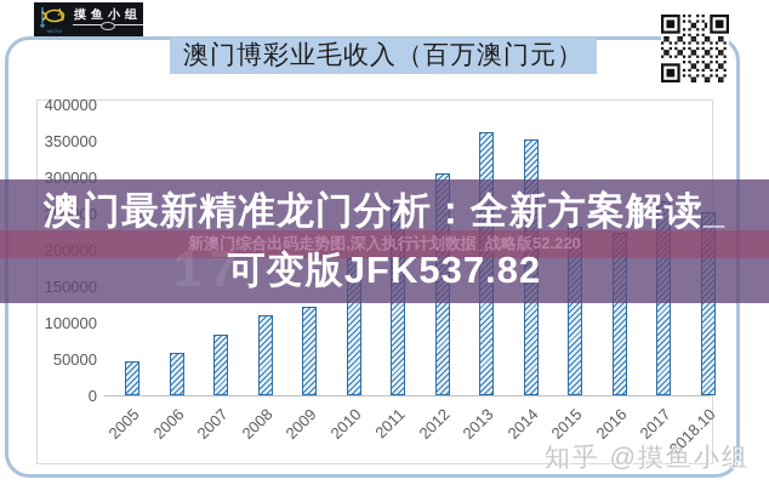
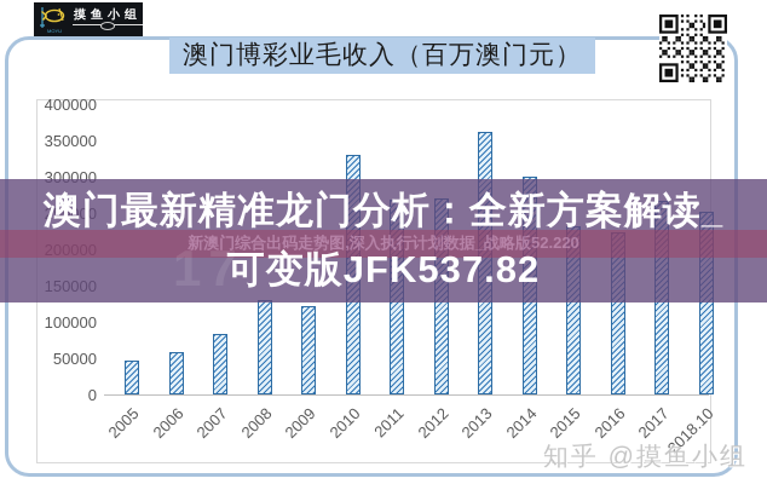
2008: 110000 -> 130000
2010: 190000 -> 330000
2012: 300000 -> 270000
2014: 350000 -> 300000
